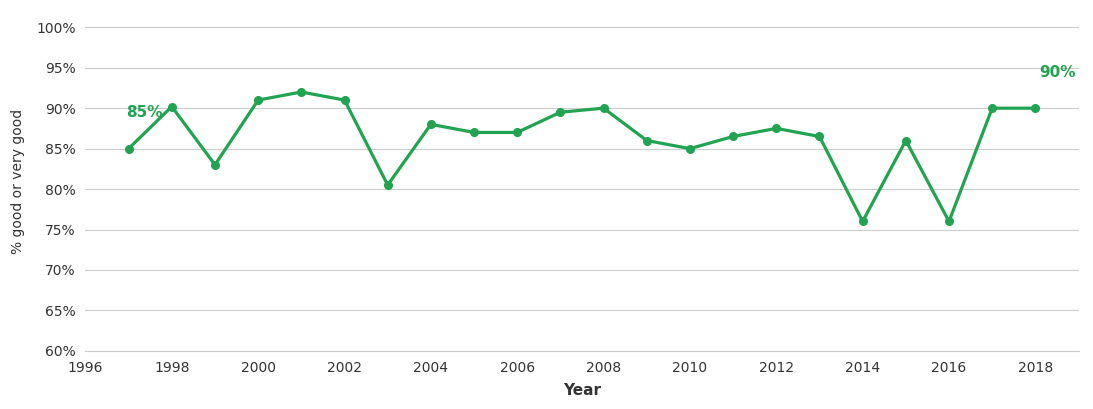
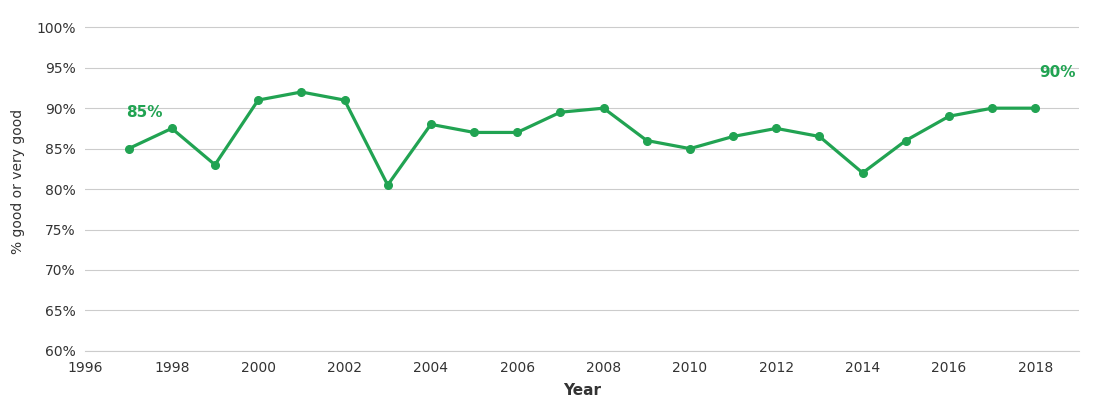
1998: 90.2% -> 87.5%
2014: 76.0% -> 82.0%
2016: 76.0% -> 89.0%
